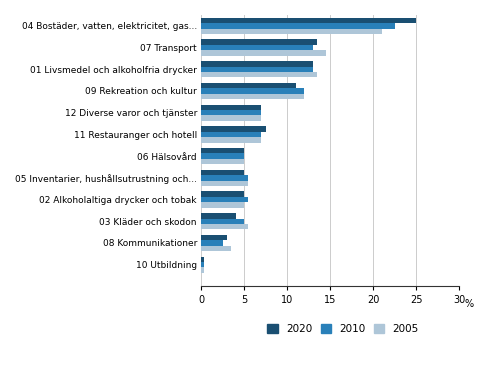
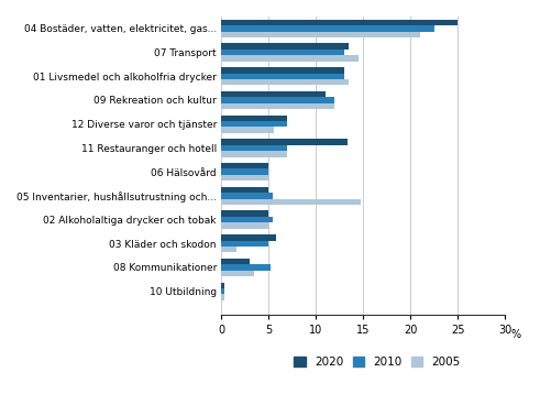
2005/12 Diverse varor och tjänster: 7.0 -> 5.6
2020/11 Restauranger och hotell: 7.5 -> 13.4
2005/05 Inventarier, hushållsutrustning och...: 5.5 -> 14.8
2020/03 Kläder och skodon: 4.0 -> 5.8
2005/03 Kläder och skodon: 5.5 -> 1.6
2010/08 Kommunikationer: 2.5 -> 5.2
